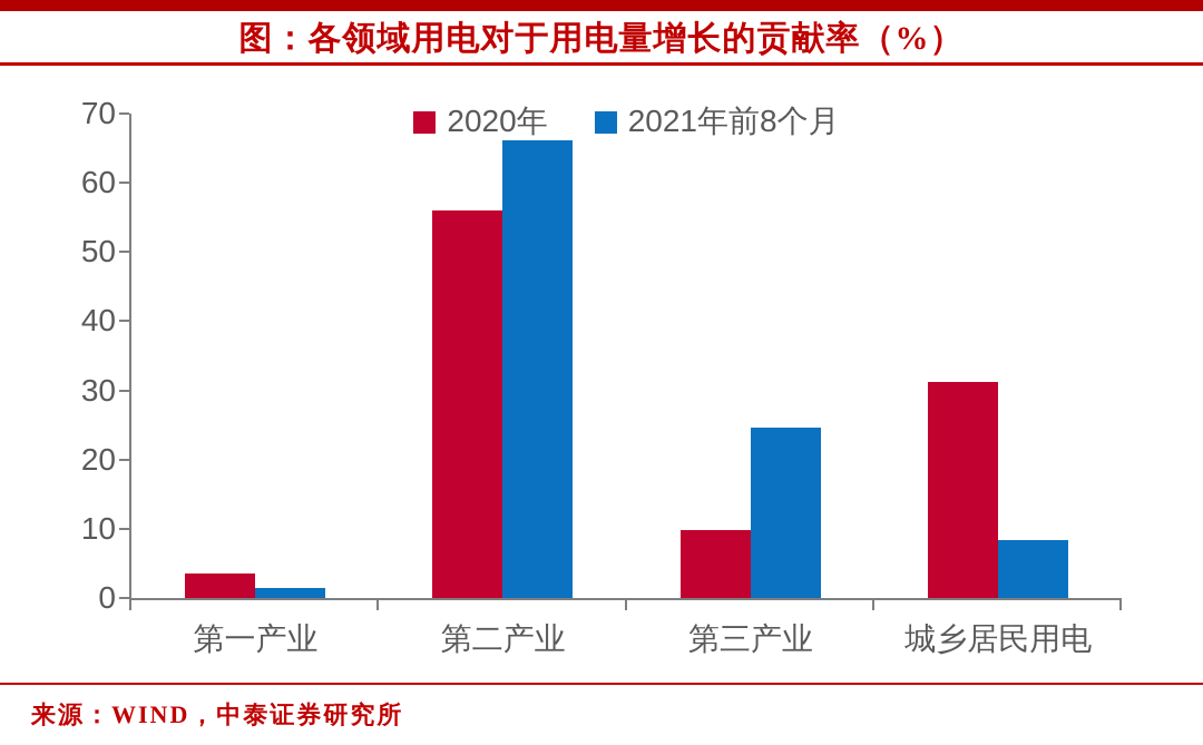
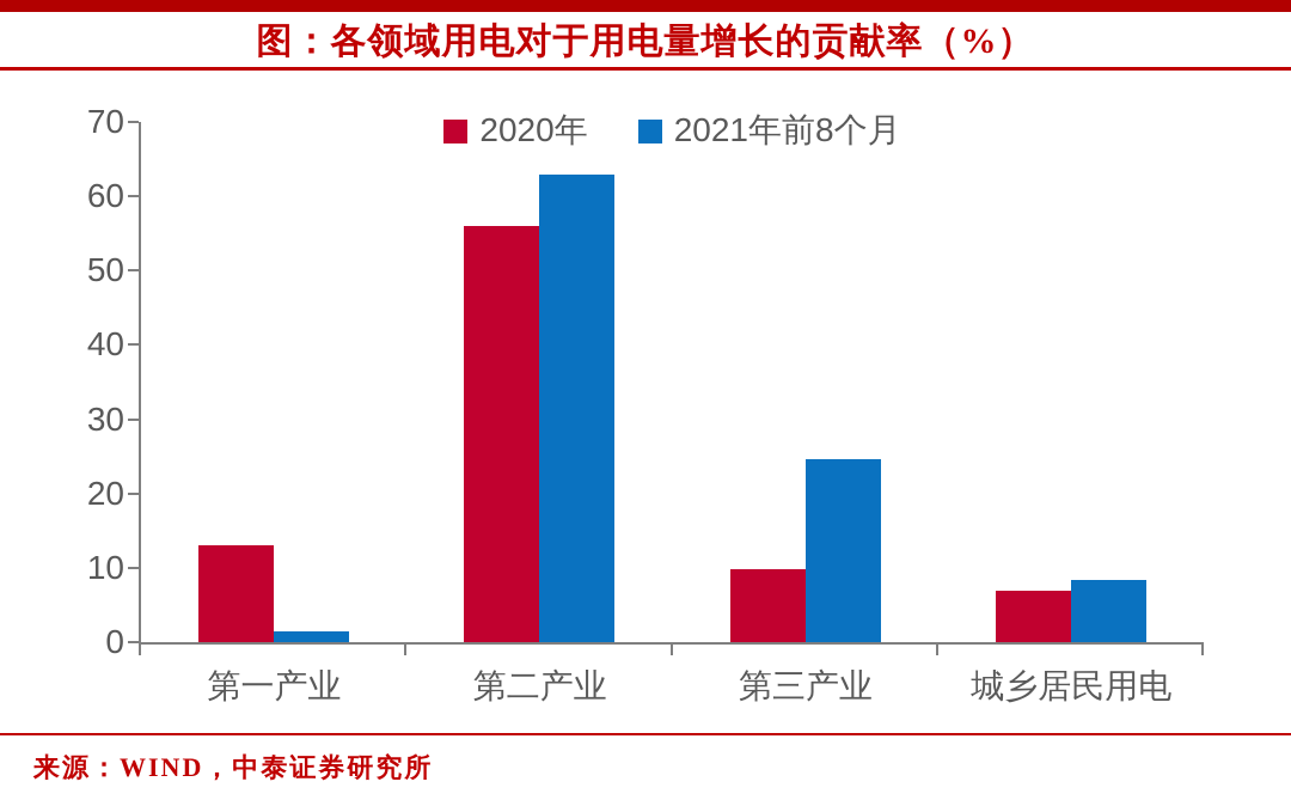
2020年/第一产业: 4 -> 13
2021年前8个月/第二产业: 66 -> 63
2020年/城乡居民用电: 31 -> 7
